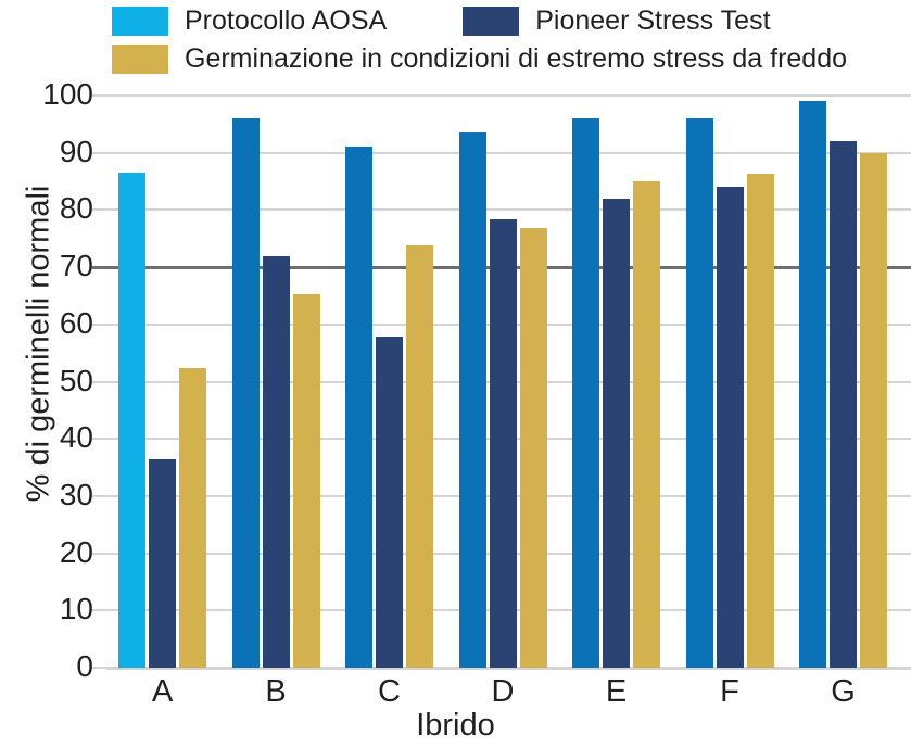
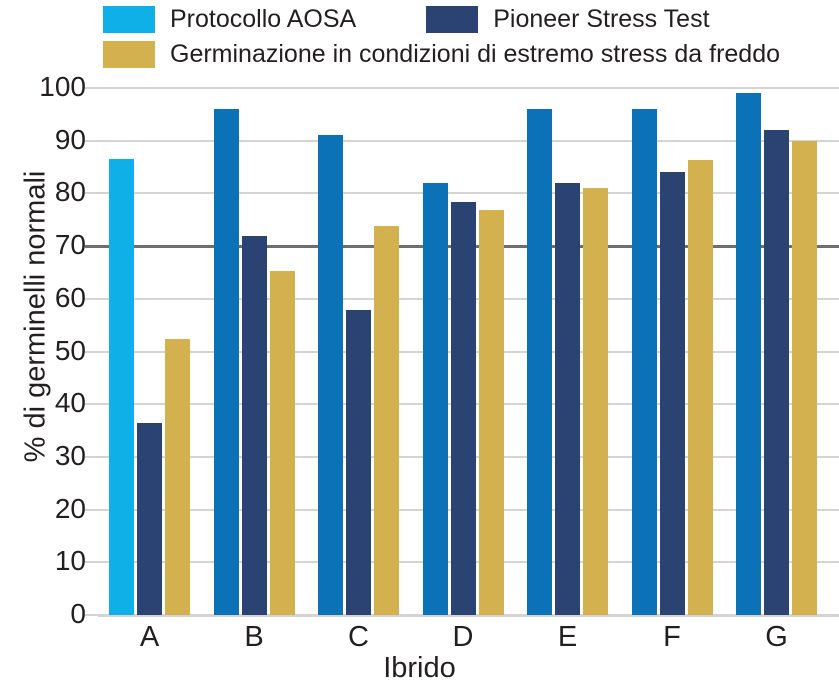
Protocollo AOSA/D: 94 -> 82
Germinazione in condizioni di estremo stress da freddo/E: 85 -> 81
